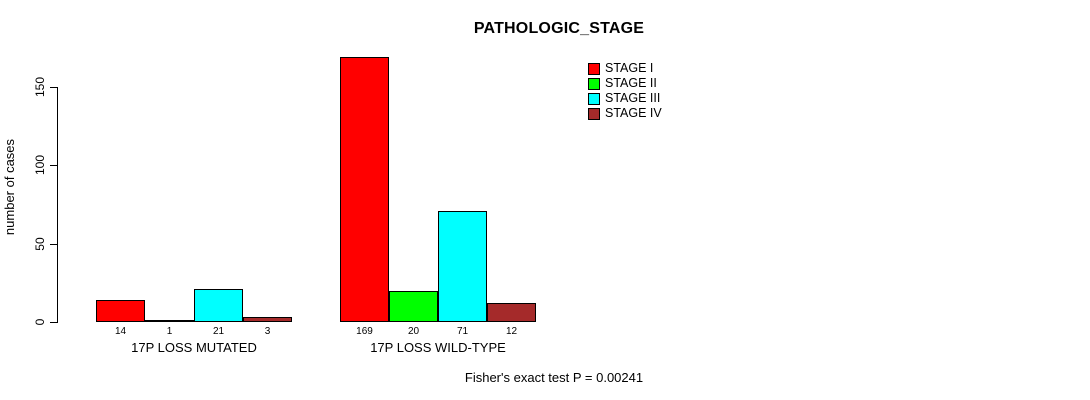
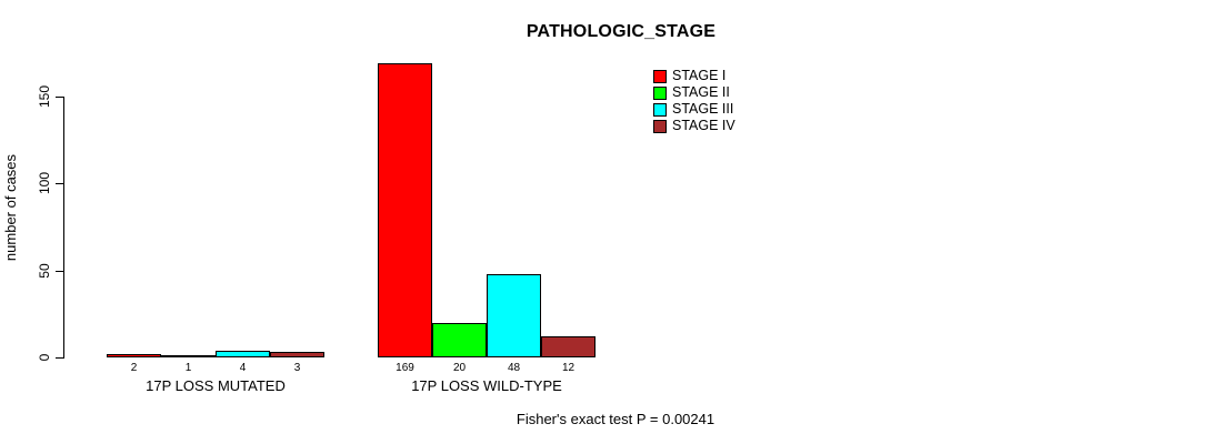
STAGE I/17P LOSS MUTATED: 14 -> 2
STAGE III/17P LOSS MUTATED: 21 -> 4
STAGE III/17P LOSS WILD-TYPE: 71 -> 48
